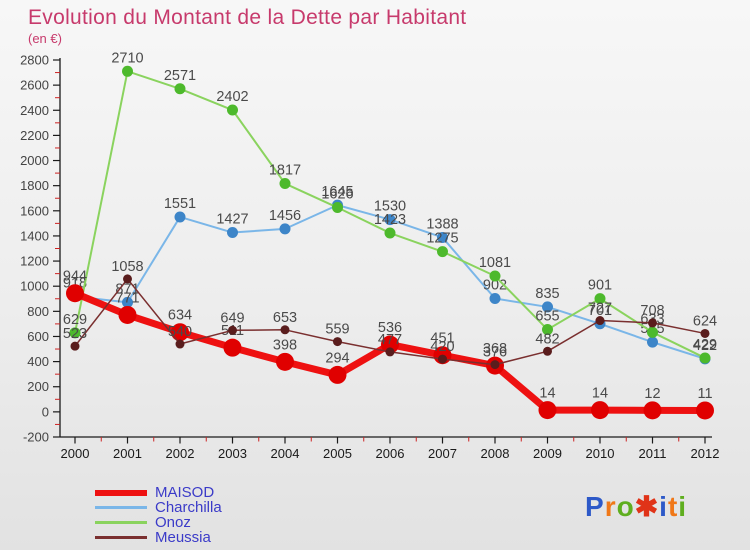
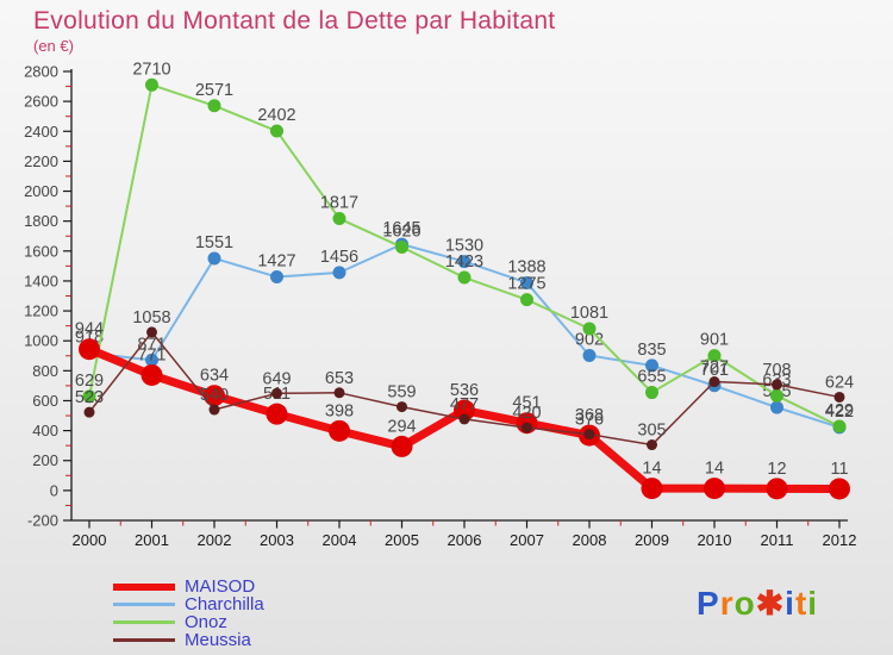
Meussia/2009: 482 -> 305
